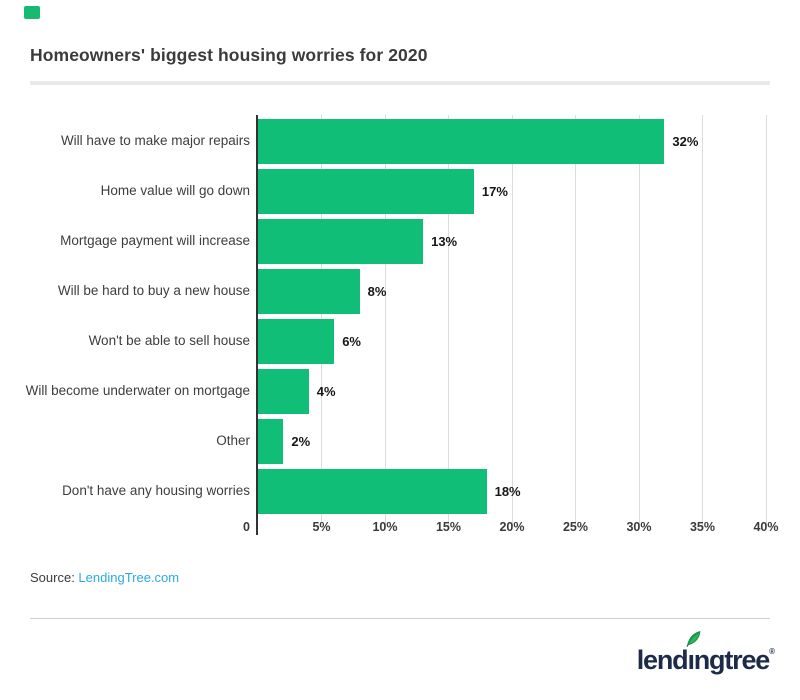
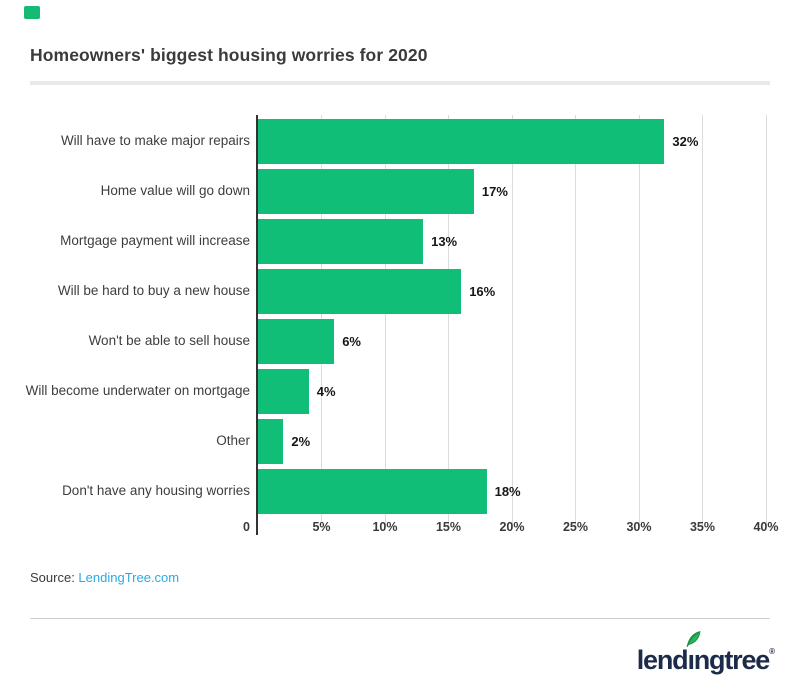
Will be hard to buy a new house: 8% -> 16%
